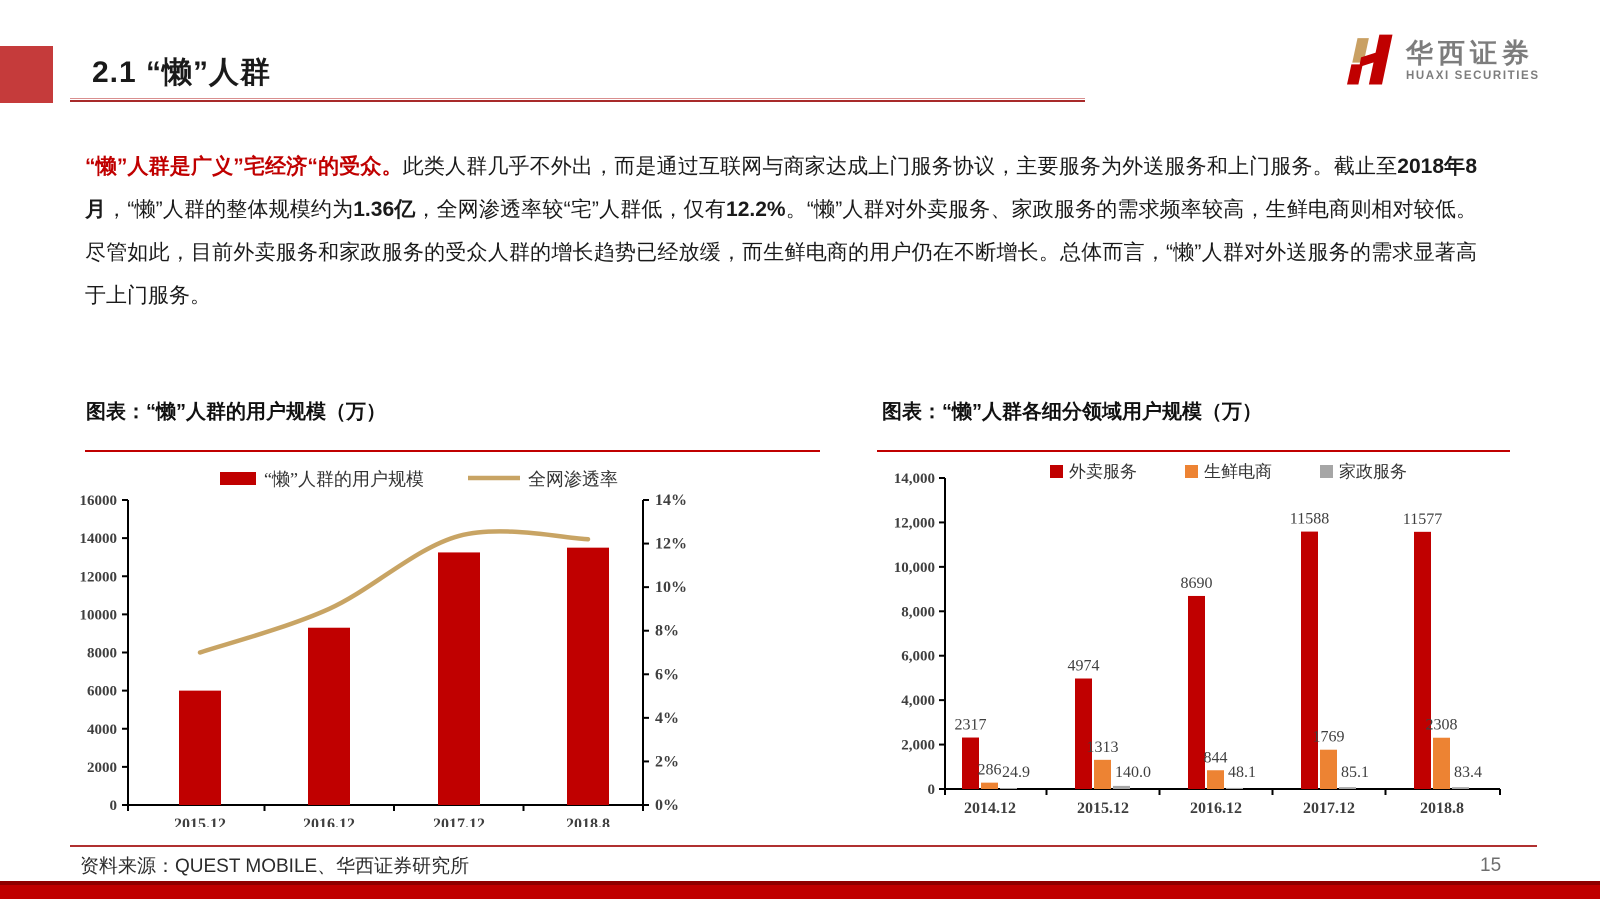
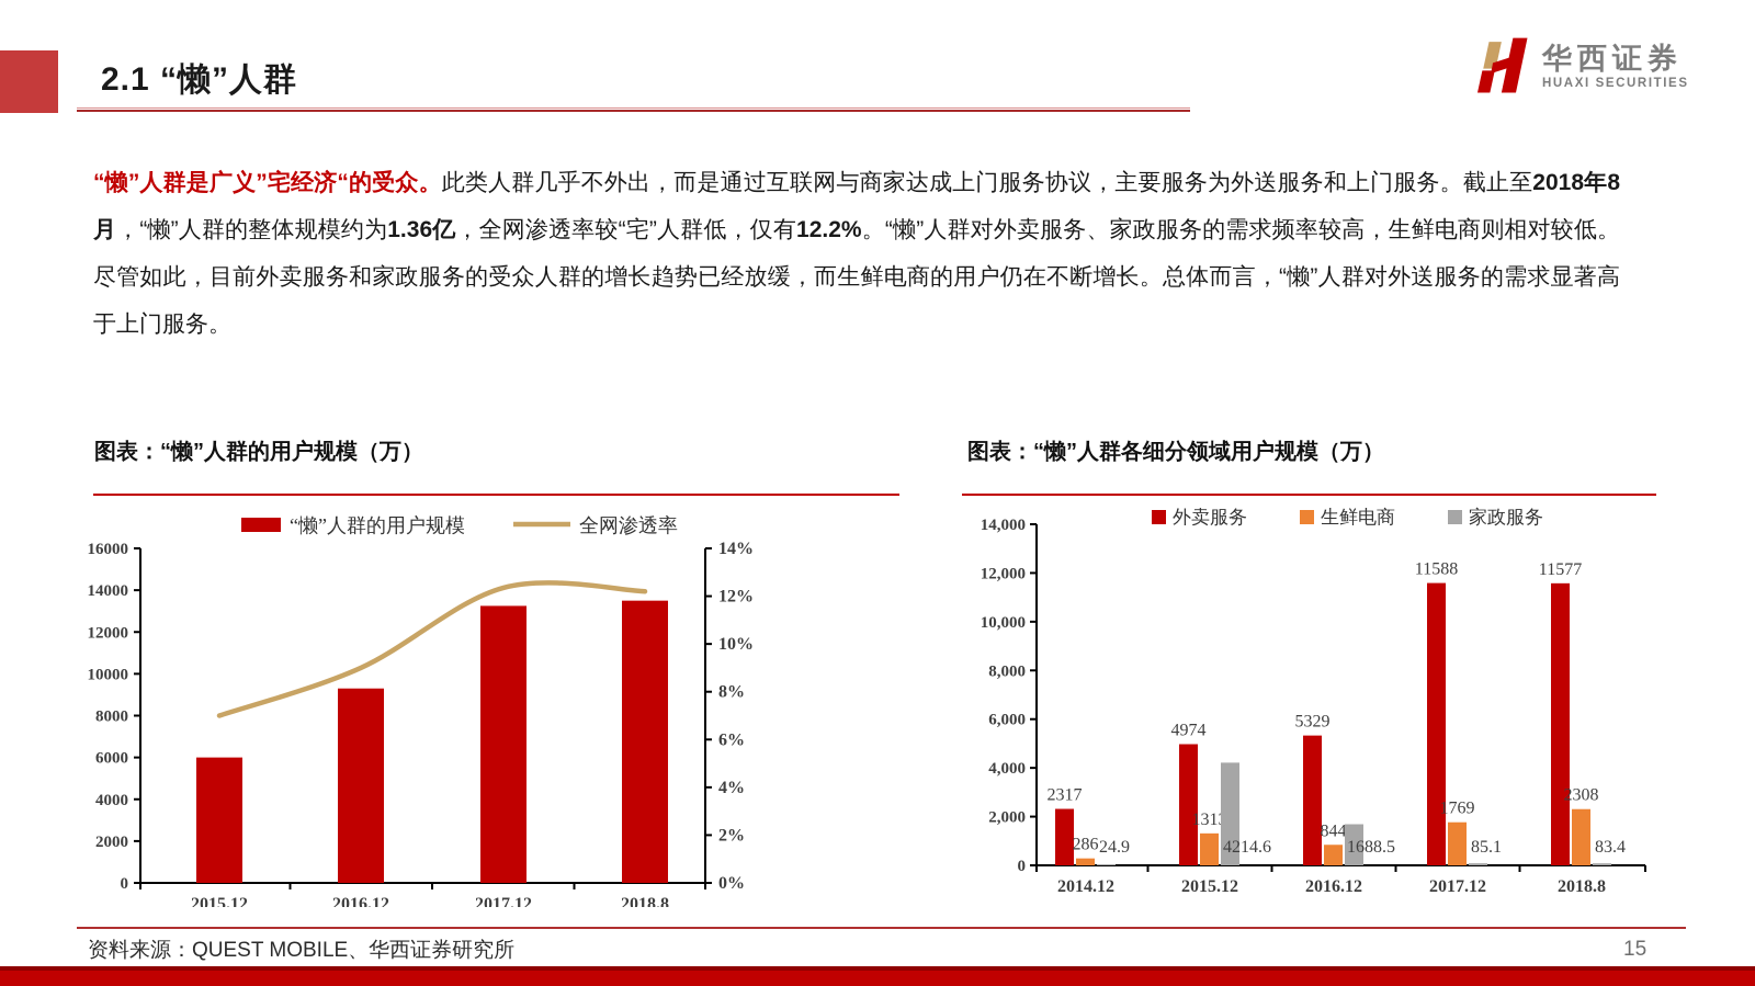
图表：“懒”人群各细分领域用户规模（万）/家政服务/2015.12: 140.0 -> 4214.6
图表：“懒”人群各细分领域用户规模（万）/外卖服务/2016.12: 8690 -> 5329
图表：“懒”人群各细分领域用户规模（万）/家政服务/2016.12: 48.1 -> 1688.5
